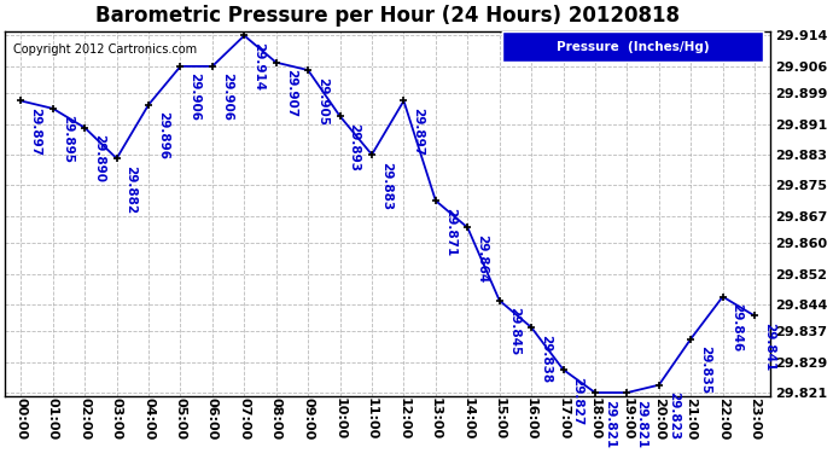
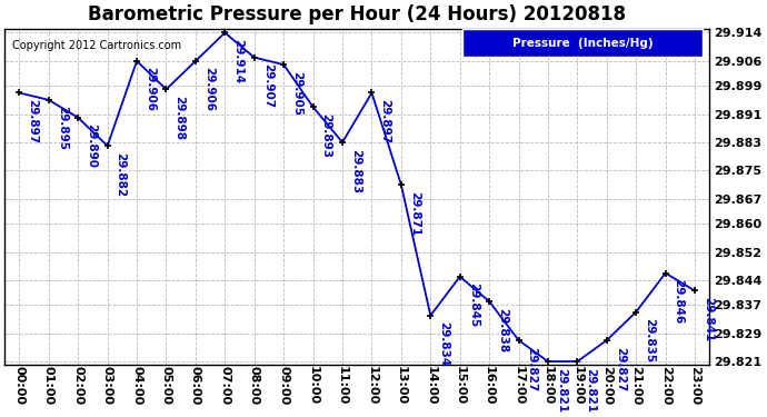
04:00: 29.896 -> 29.906
05:00: 29.906 -> 29.898
14:00: 29.864 -> 29.834
20:00: 29.823 -> 29.827
